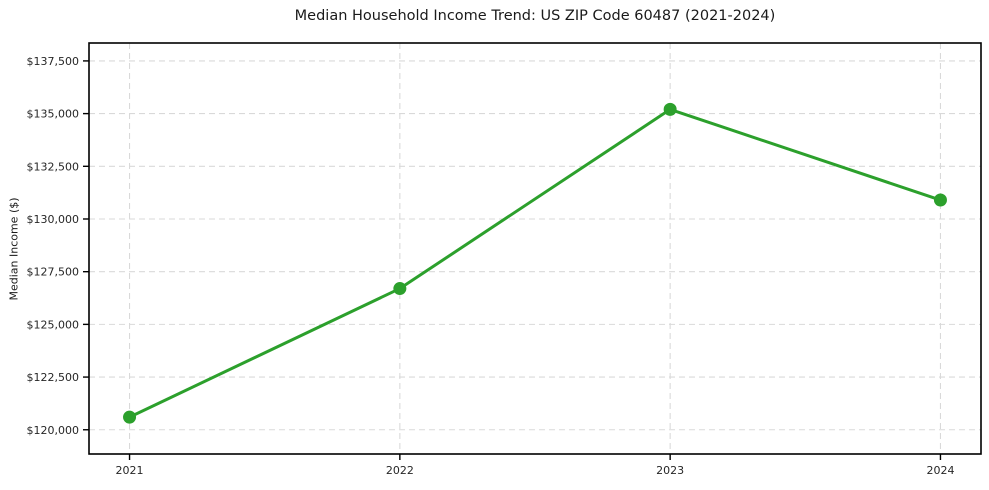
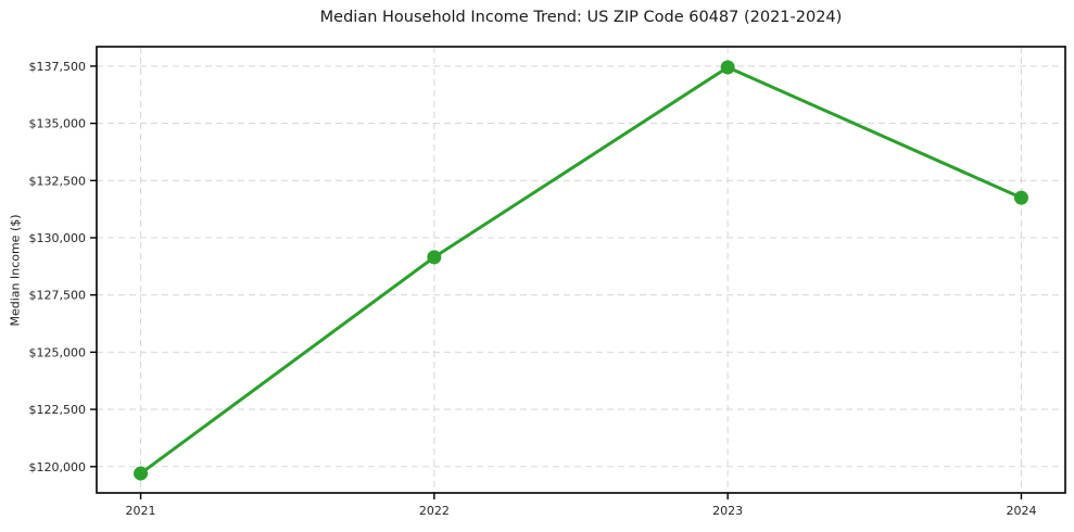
2021: $120600 -> $119700
2022: $126700 -> $129200
2023: $135200 -> $137400
2024: $130900 -> $131800
